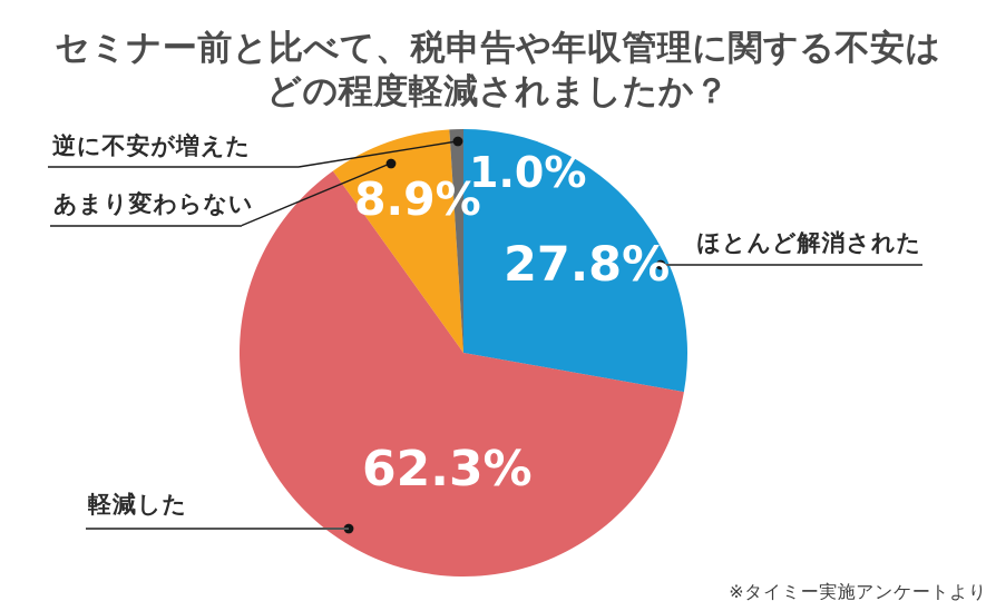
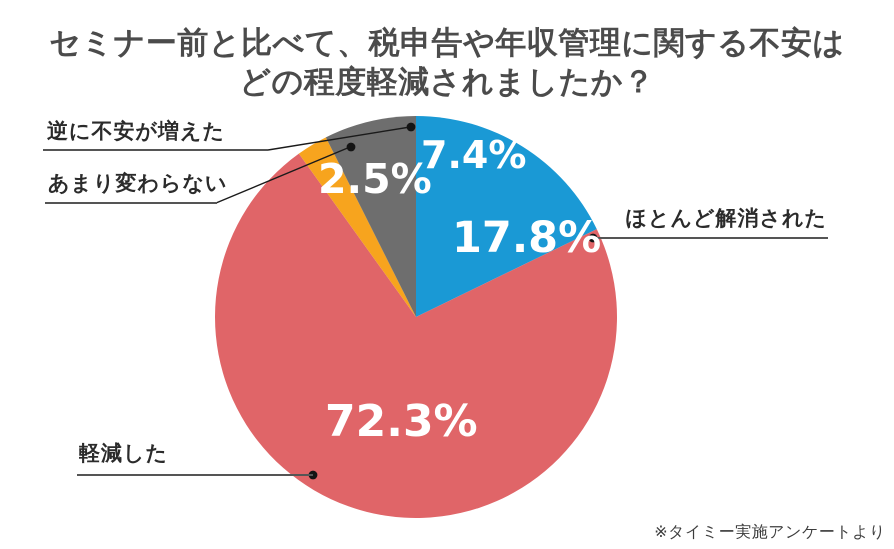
ほとんど解消された: 27.8% -> 17.8%
軽減した: 62.3% -> 72.3%
あまり変わらない: 8.9% -> 2.5%
逆に不安が増えた: 1.0% -> 7.4%
